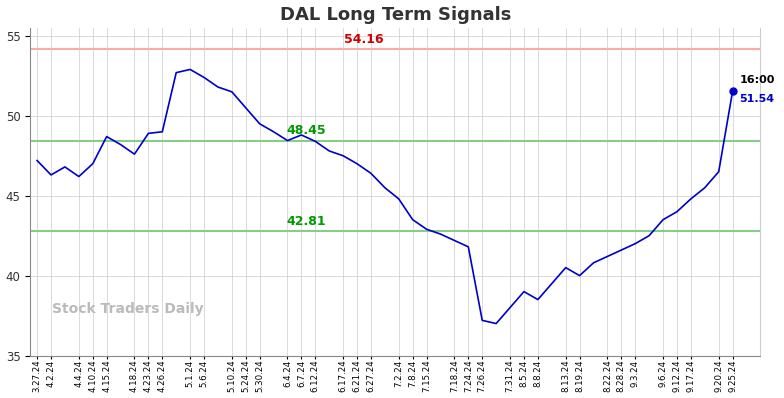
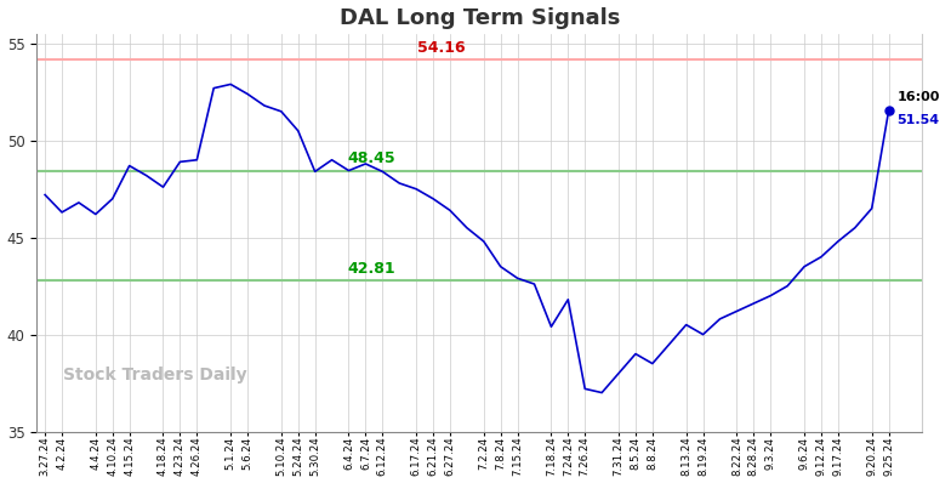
5.30.24: 49.5 -> 48.4
7.18.24: 42.2 -> 40.4
